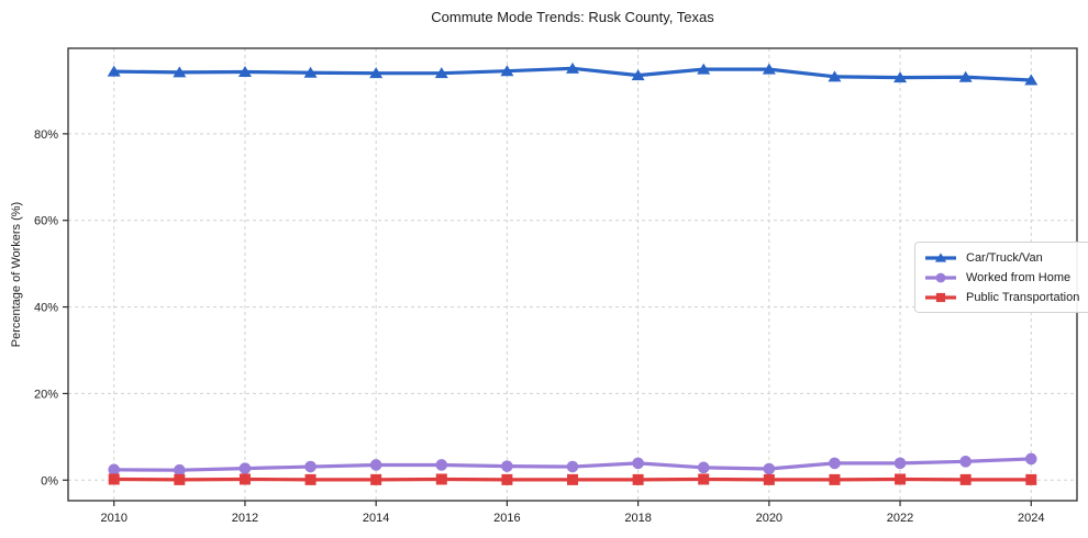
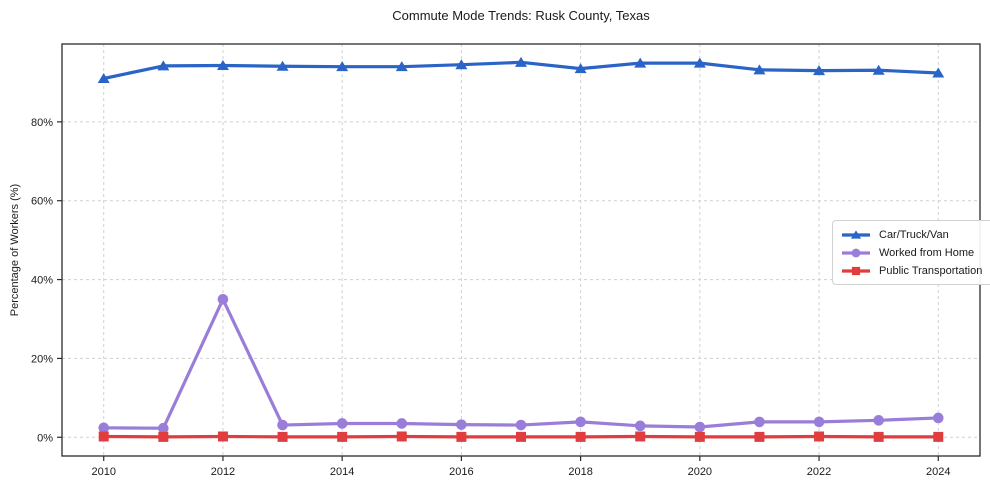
Car/Truck/Van/2010: 94% -> 91%
Worked from Home/2012: 3% -> 35%
